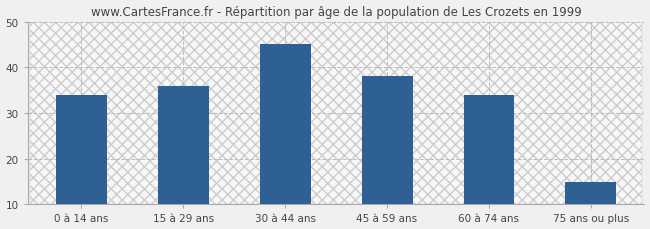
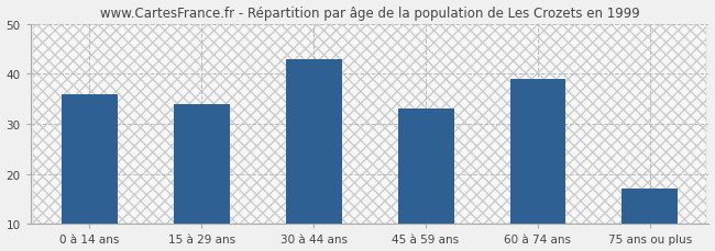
0 à 14 ans: 34 -> 36
15 à 29 ans: 36 -> 34
30 à 44 ans: 45 -> 43
45 à 59 ans: 38 -> 33
60 à 74 ans: 34 -> 39
75 ans ou plus: 15 -> 17
